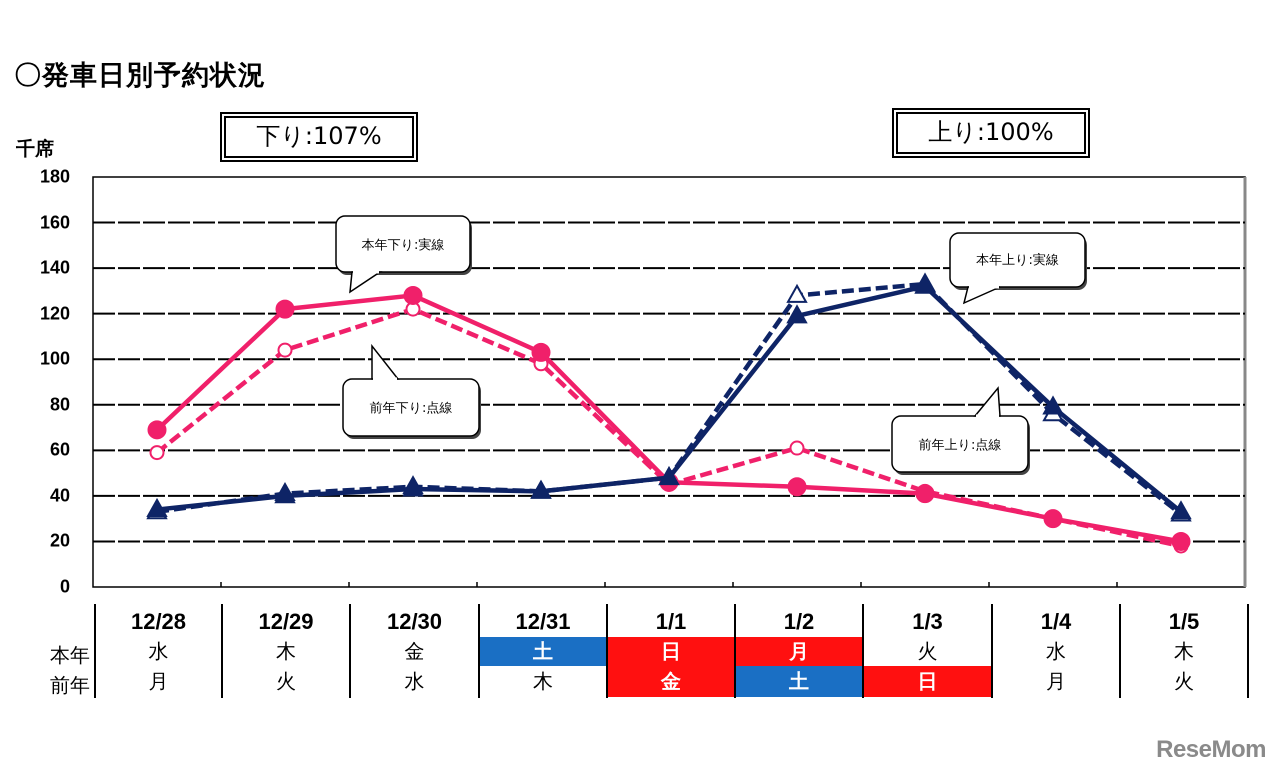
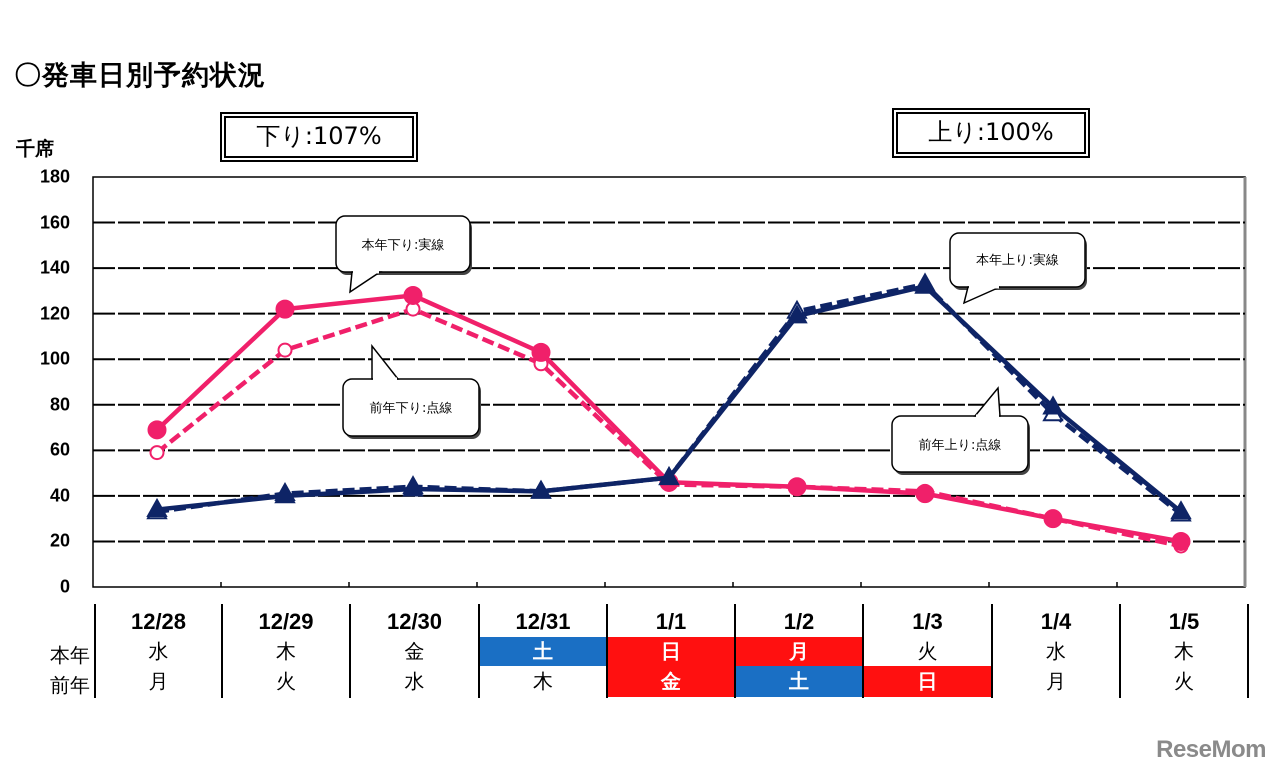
前年下り:点線/1/2: 61 -> 44
前年上り:点線/1/2: 128 -> 121
